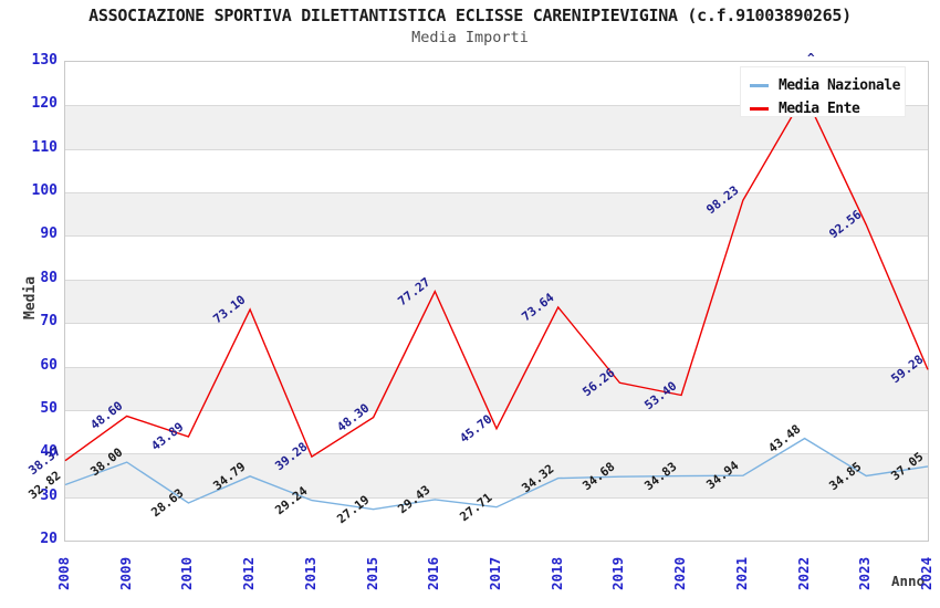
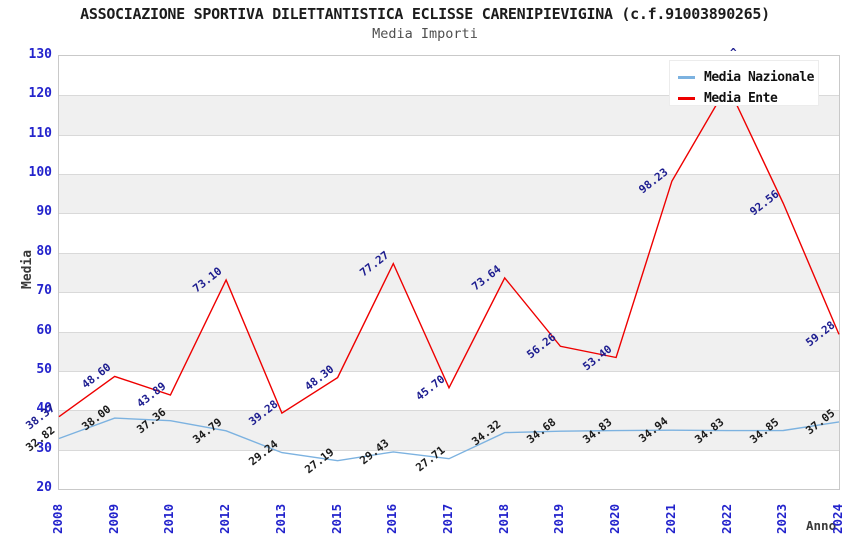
Media Nazionale/2010: 28.63 -> 37.36
Media Nazionale/2022: 43.48 -> 34.83
